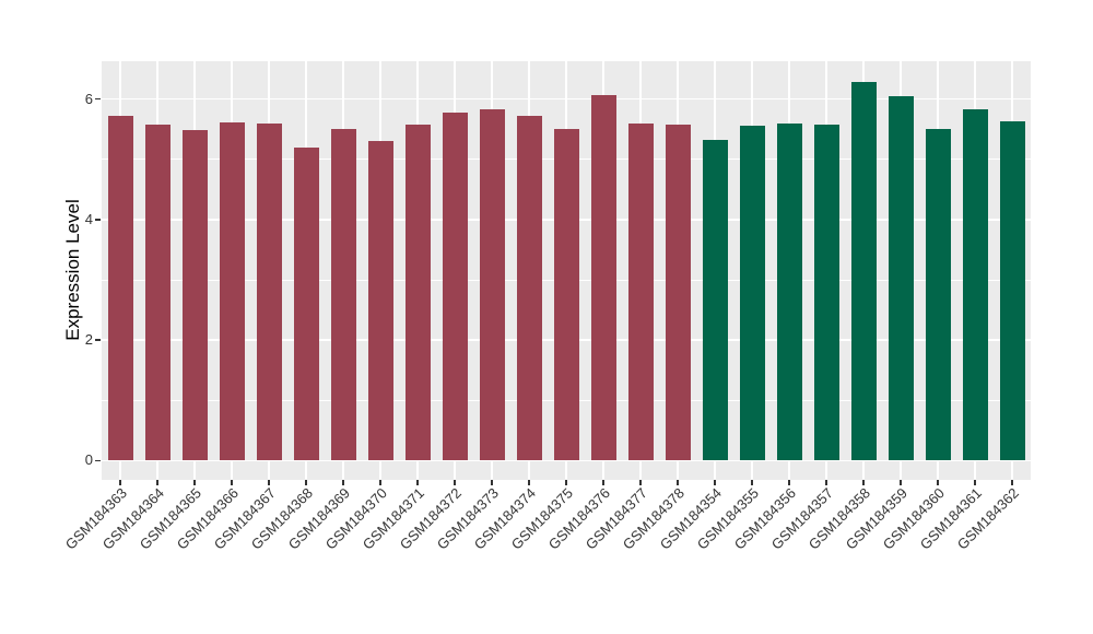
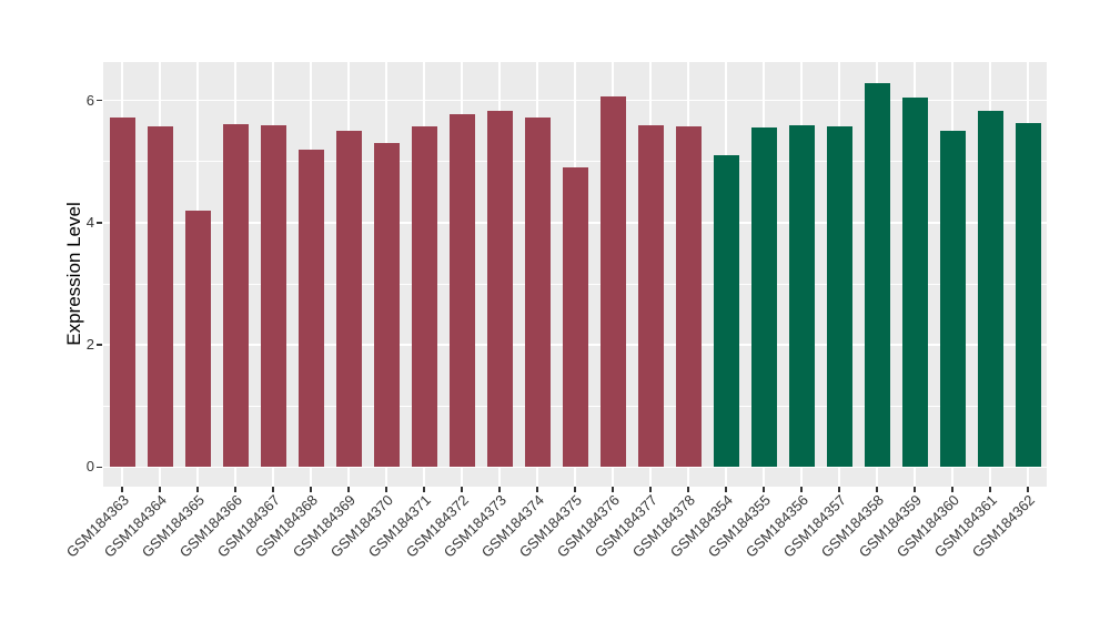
GSM184365: 5.5 -> 4.2
GSM184375: 5.5 -> 4.9
GSM184354: 5.3 -> 5.1
